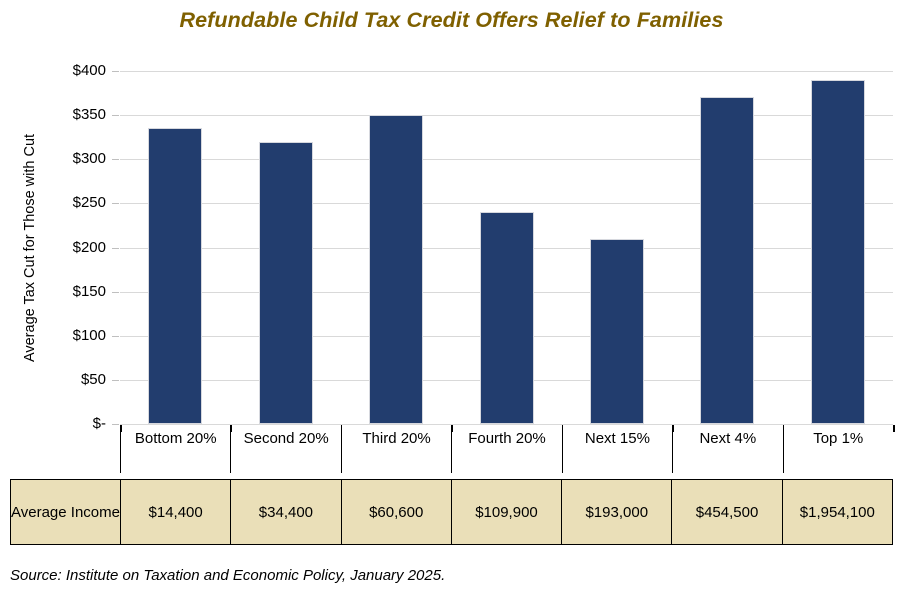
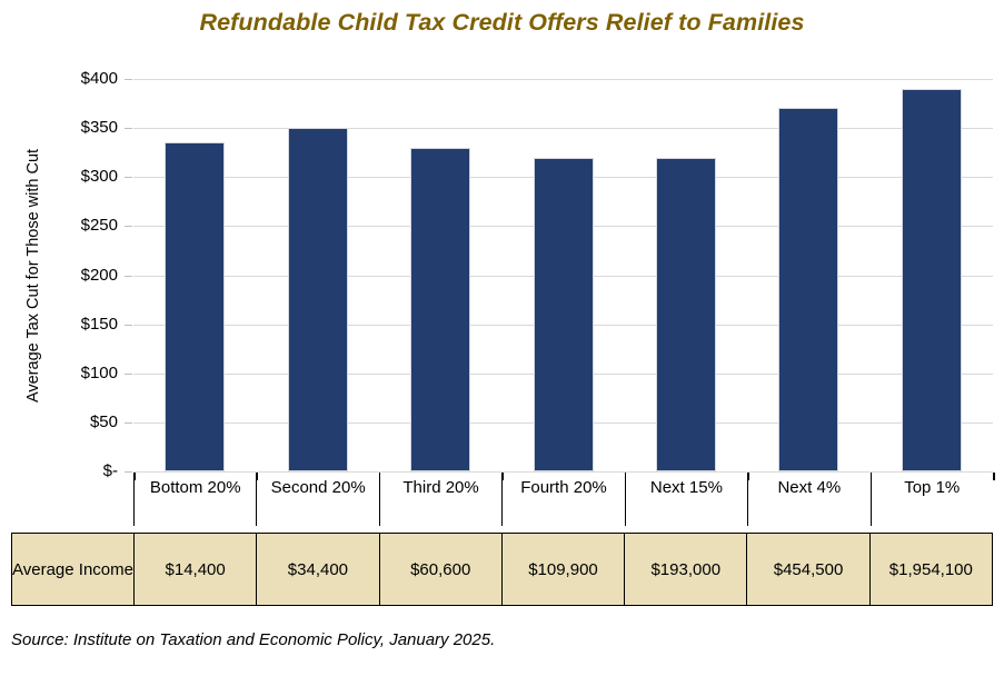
Second 20%: $320 -> $350
Third 20%: $350 -> $330
Fourth 20%: $240 -> $320
Next 15%: $210 -> $320
